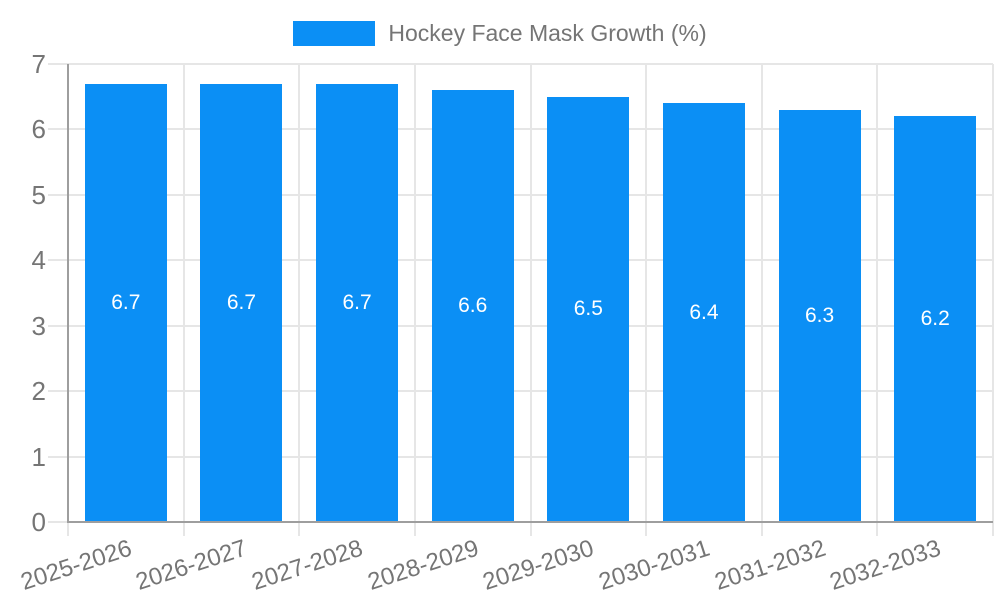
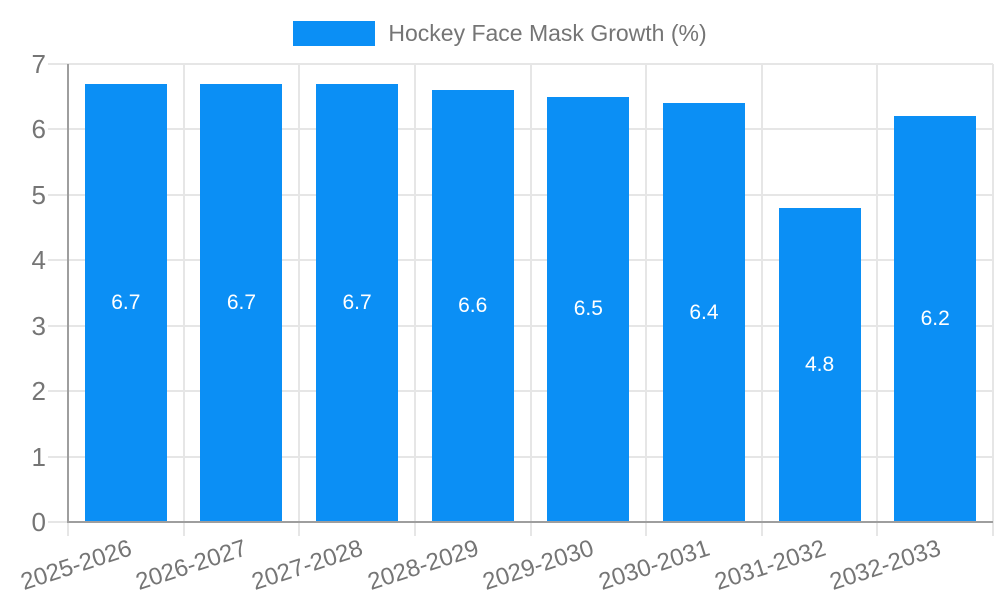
2031-2032: 6.3 -> 4.8
